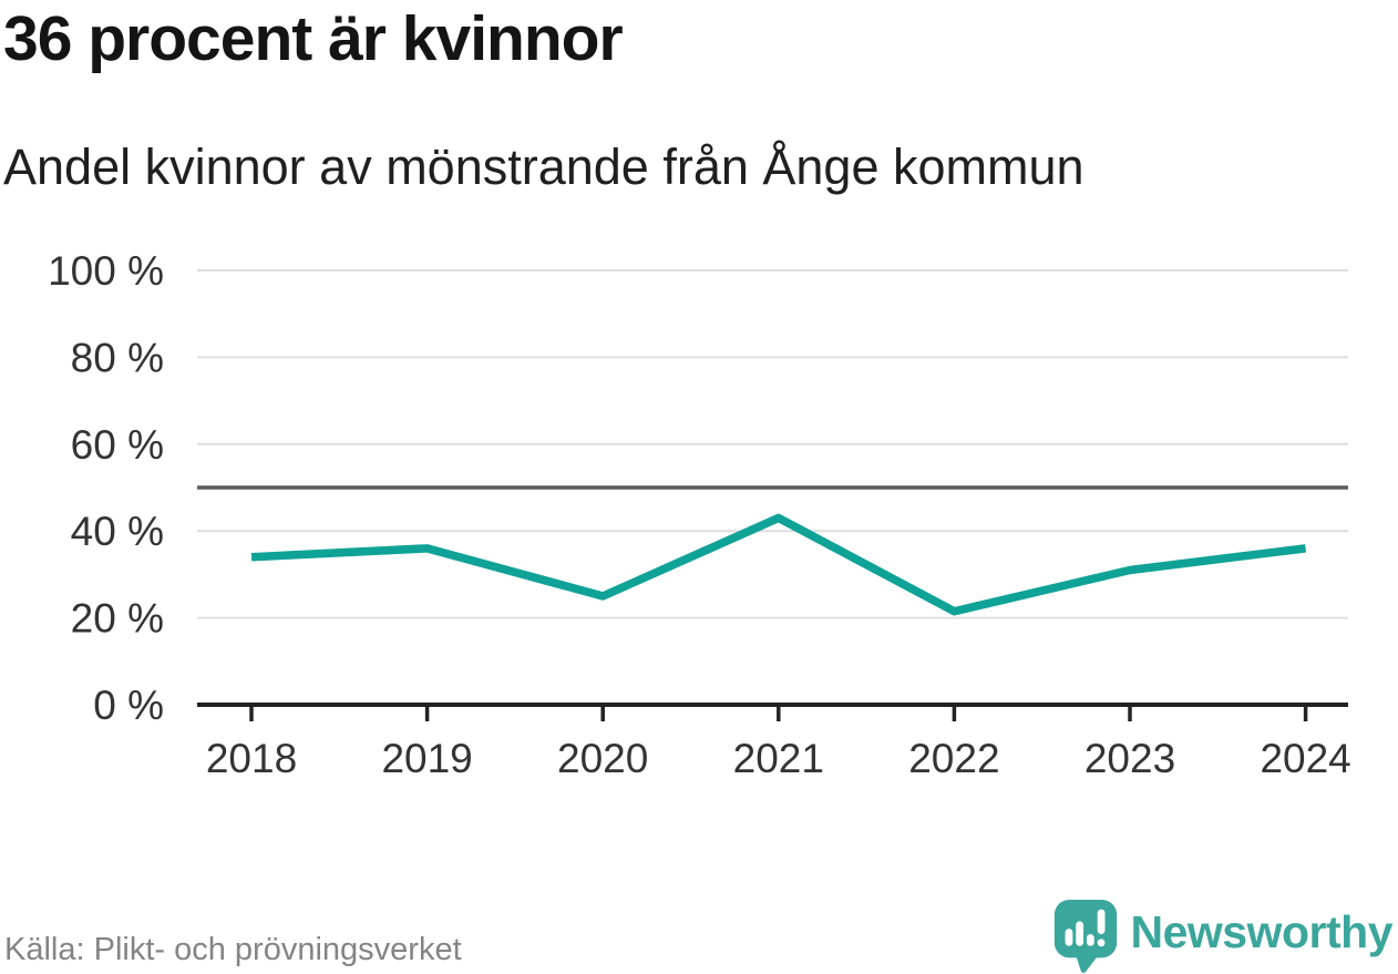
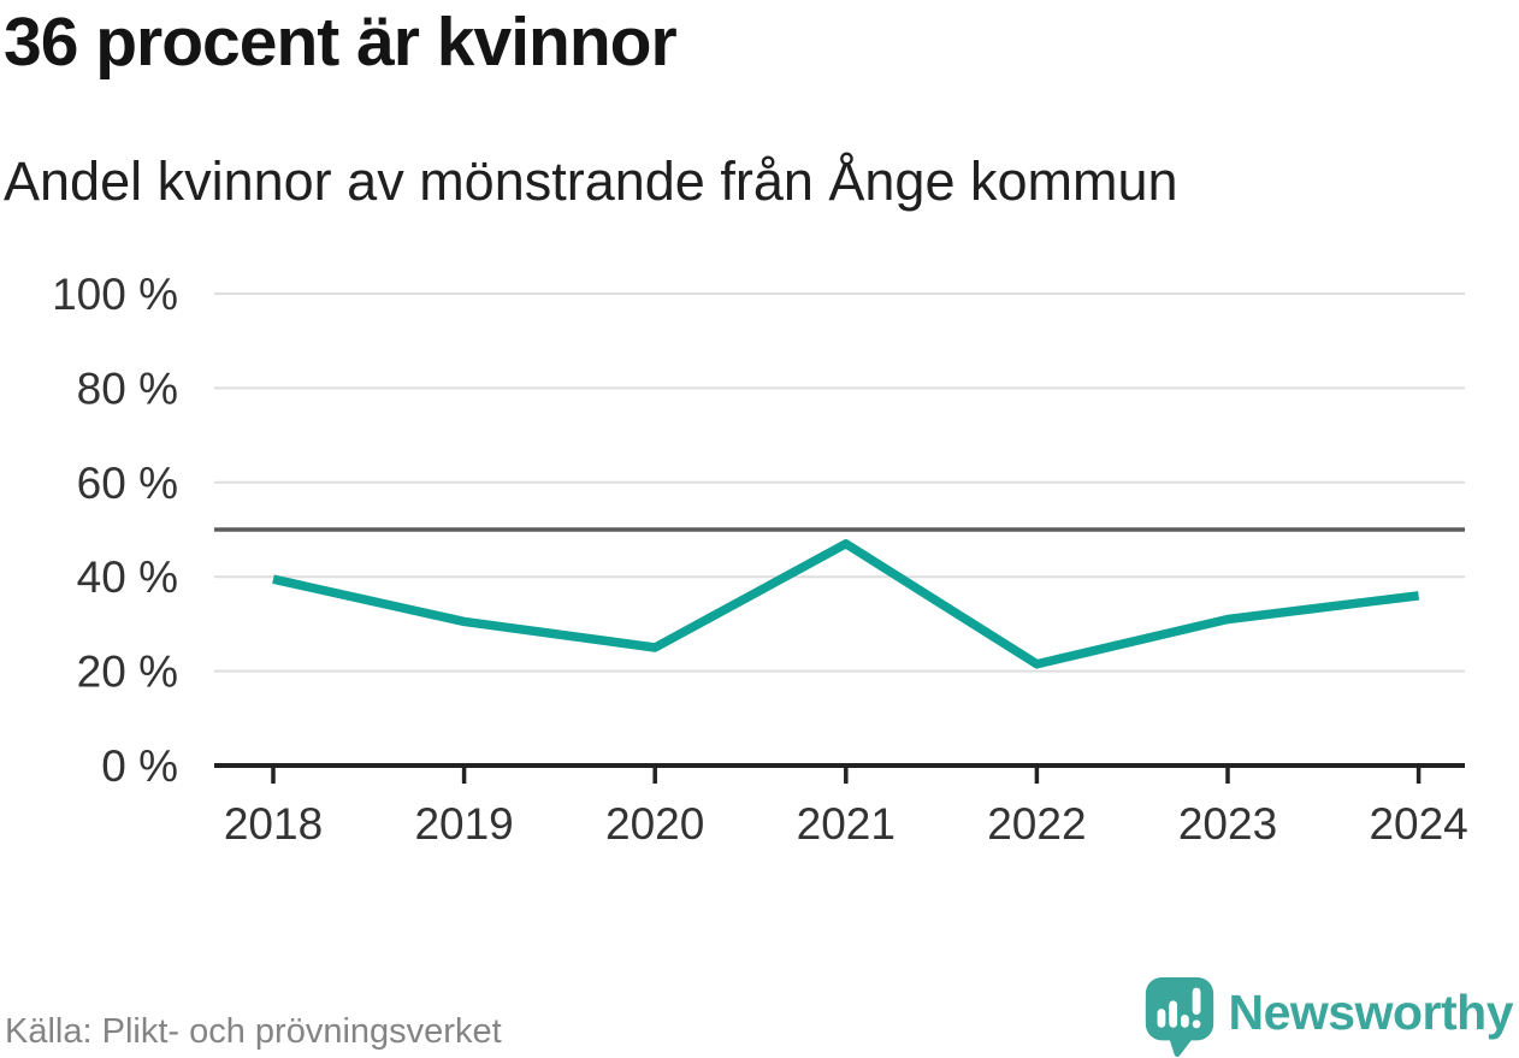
2018: 34% -> 40%
2019: 36% -> 30%
2021: 43% -> 47%
